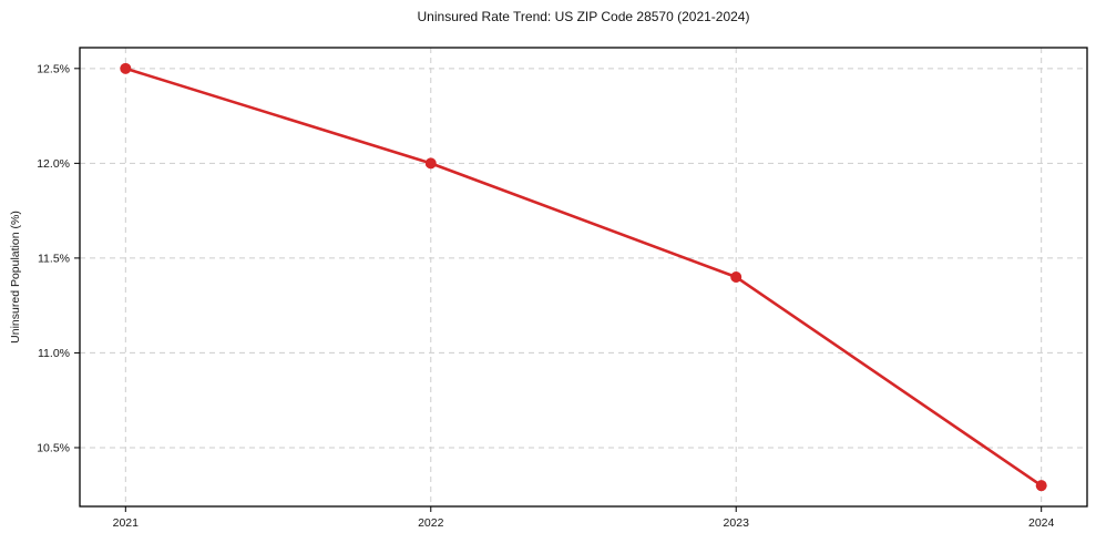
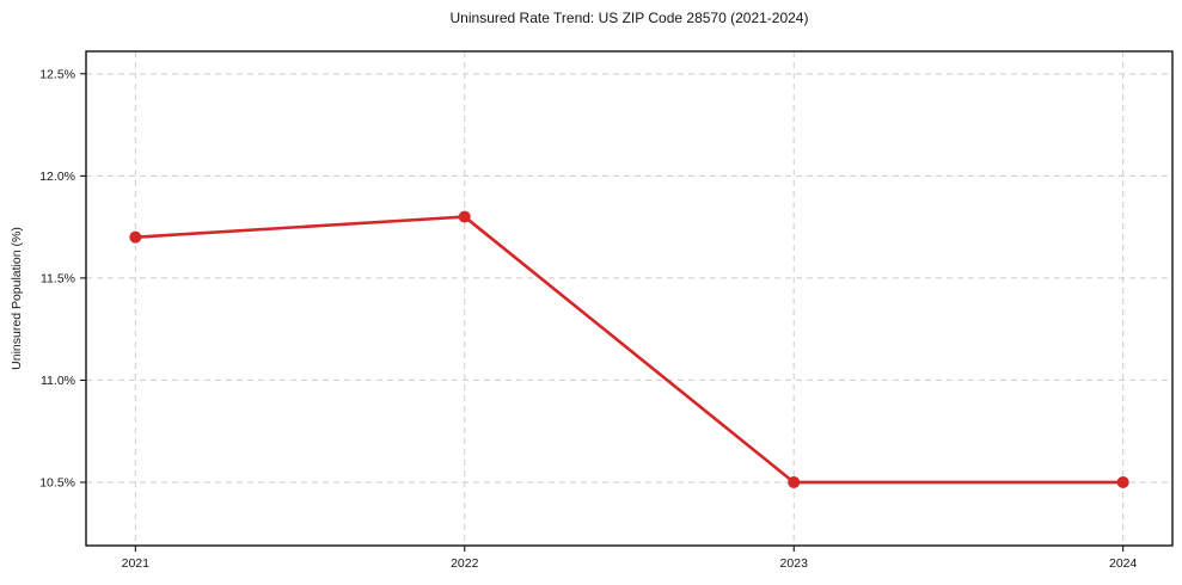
2021: 12.5% -> 11.7%
2022: 12.0% -> 11.8%
2023: 11.4% -> 10.5%
2024: 10.3% -> 10.5%
